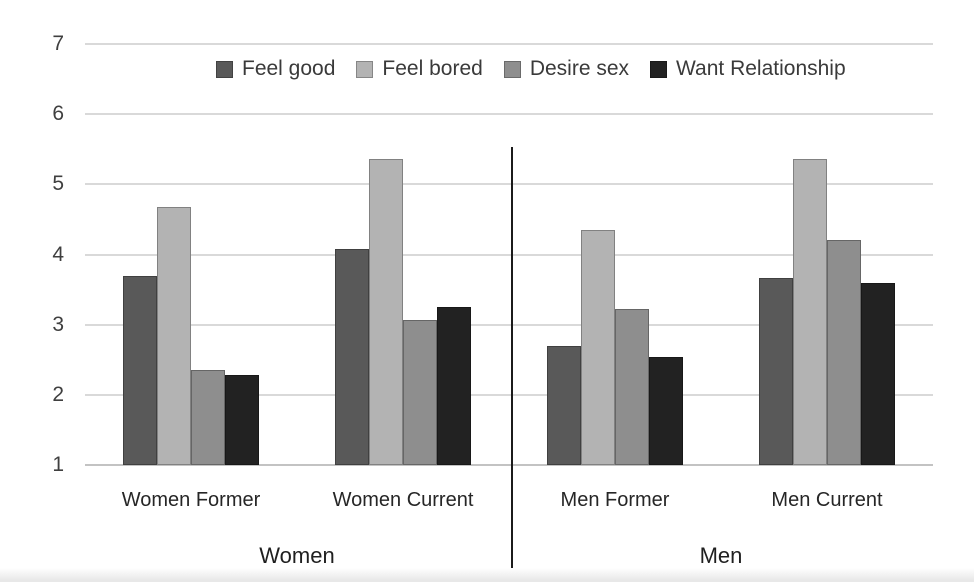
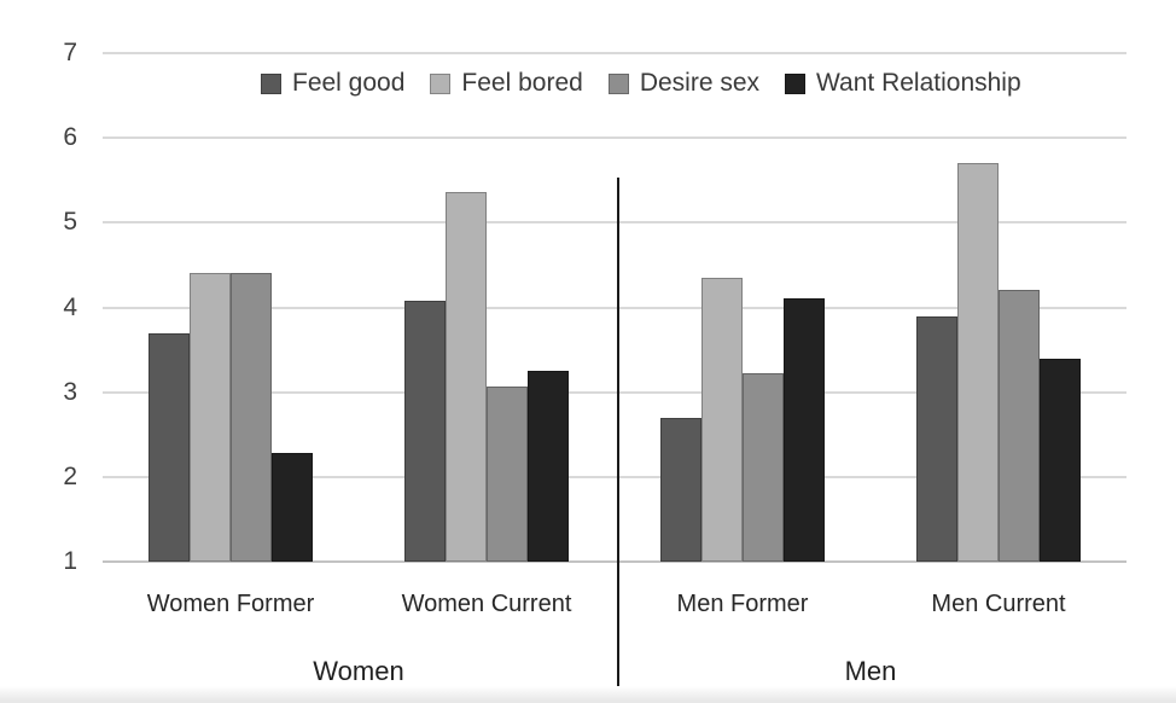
Feel bored/Women Former: 4.7 -> 4.4
Desire sex/Women Former: 2.4 -> 4.4
Want Relationship/Men Former: 2.5 -> 4.1
Feel good/Men Current: 3.7 -> 3.9
Feel bored/Men Current: 5.4 -> 5.7
Want Relationship/Men Current: 3.6 -> 3.4
